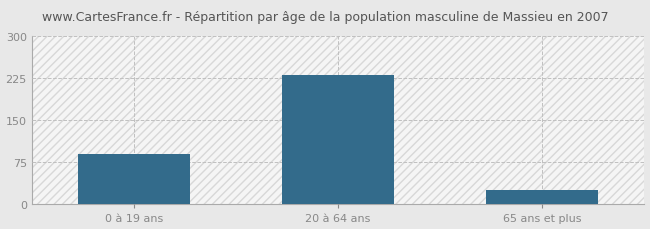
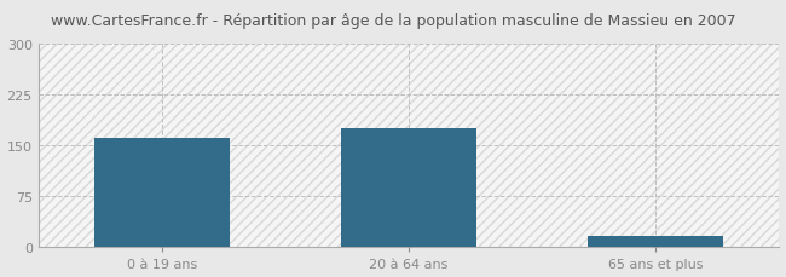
0 à 19 ans: 90 -> 162
20 à 64 ans: 230 -> 176
65 ans et plus: 25 -> 16
